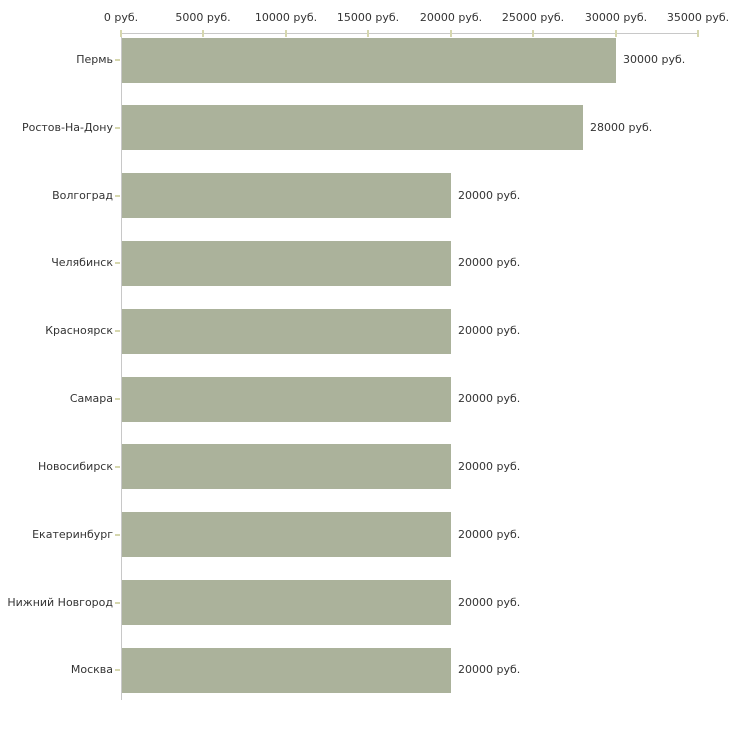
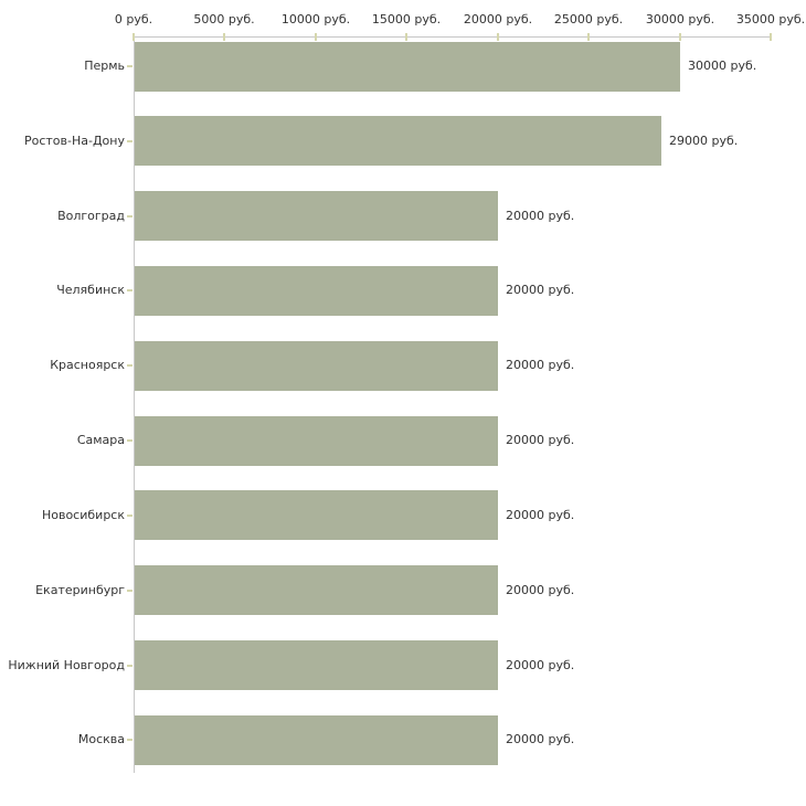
Ростов-На-Дону: 28000 -> 29000
